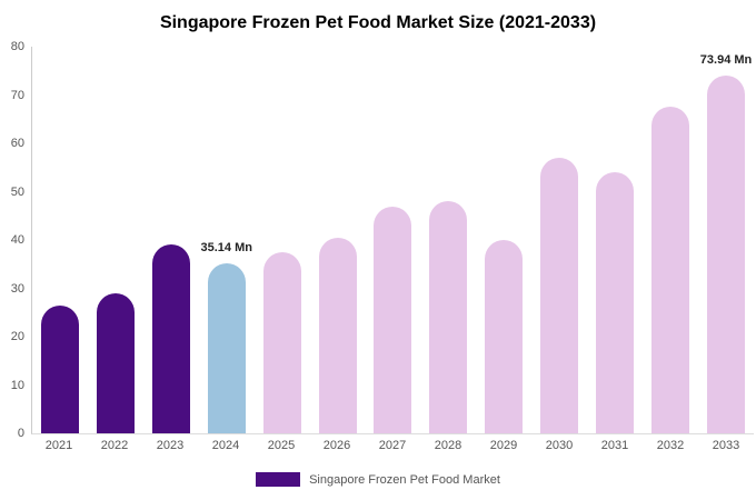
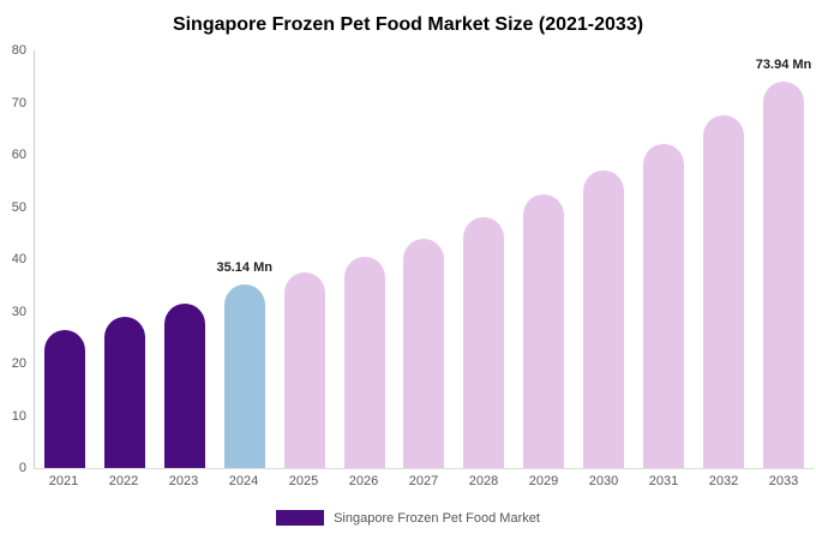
2023: 39 -> 32
2027: 47 -> 44
2029: 40 -> 52
2031: 54 -> 62
